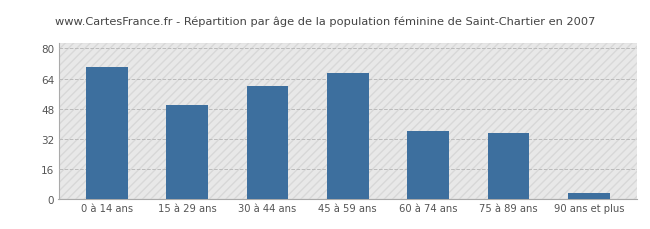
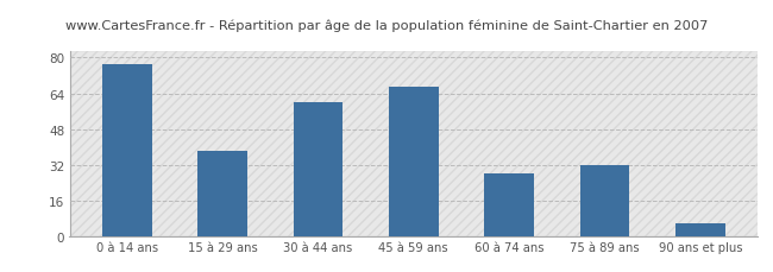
0 à 14 ans: 70 -> 77
15 à 29 ans: 50 -> 38
60 à 74 ans: 36 -> 28
75 à 89 ans: 35 -> 32
90 ans et plus: 3 -> 6
